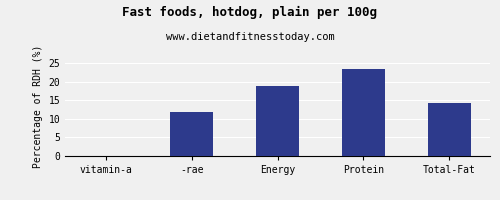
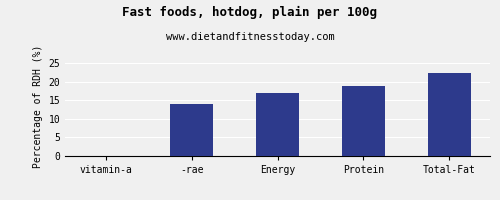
-rae: 12.0 -> 14.0
Energy: 19.0 -> 17.0
Protein: 23.5 -> 19.0
Total-Fat: 14.2 -> 22.5
